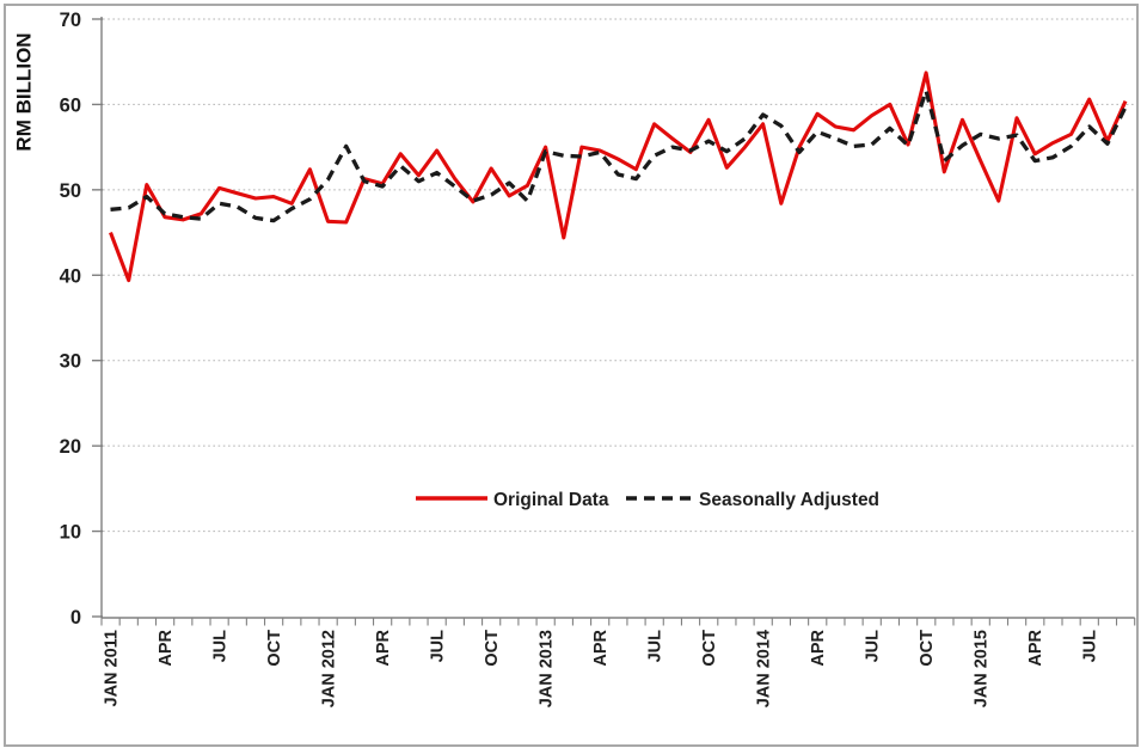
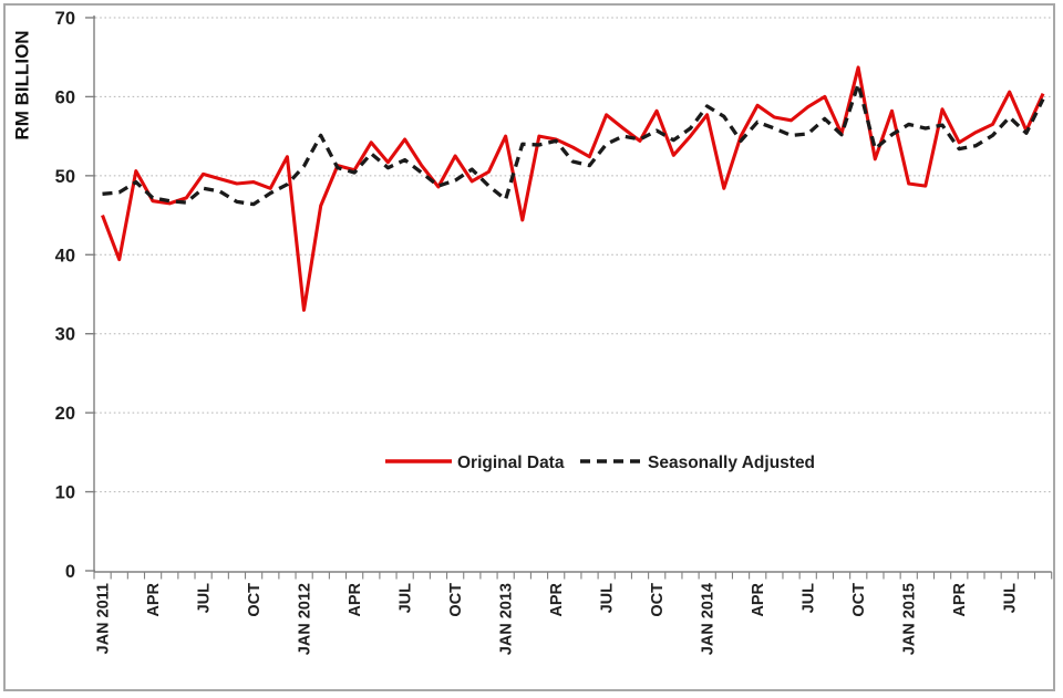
Original Data/JAN 2012: 46 -> 33
Seasonally Adjusted/JAN 2013: 54 -> 47
Original Data/JAN 2015: 53 -> 49
